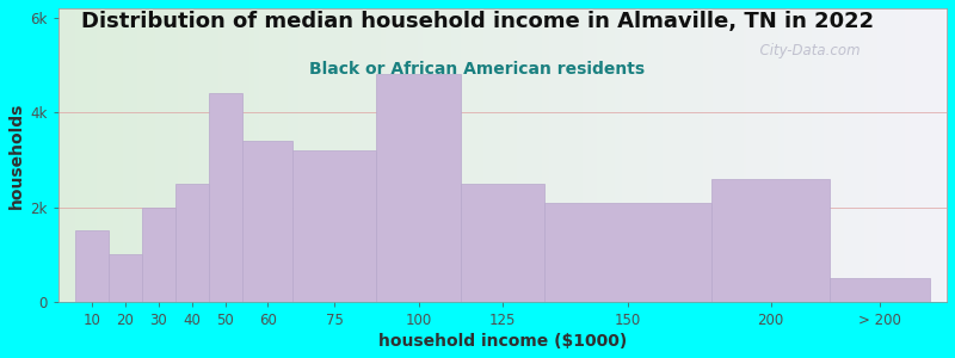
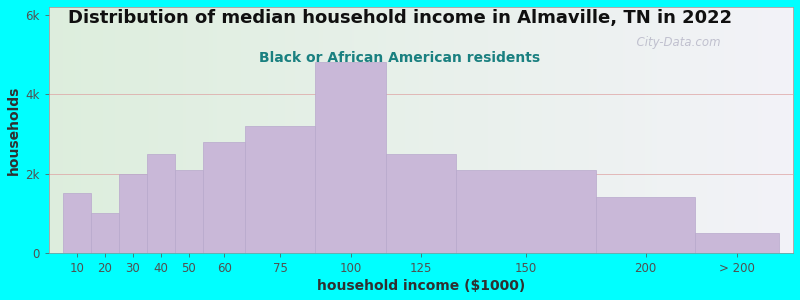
50: 4.4k -> 2.1k
60: 3.4k -> 2.8k
200: 2.6k -> 1.4k
